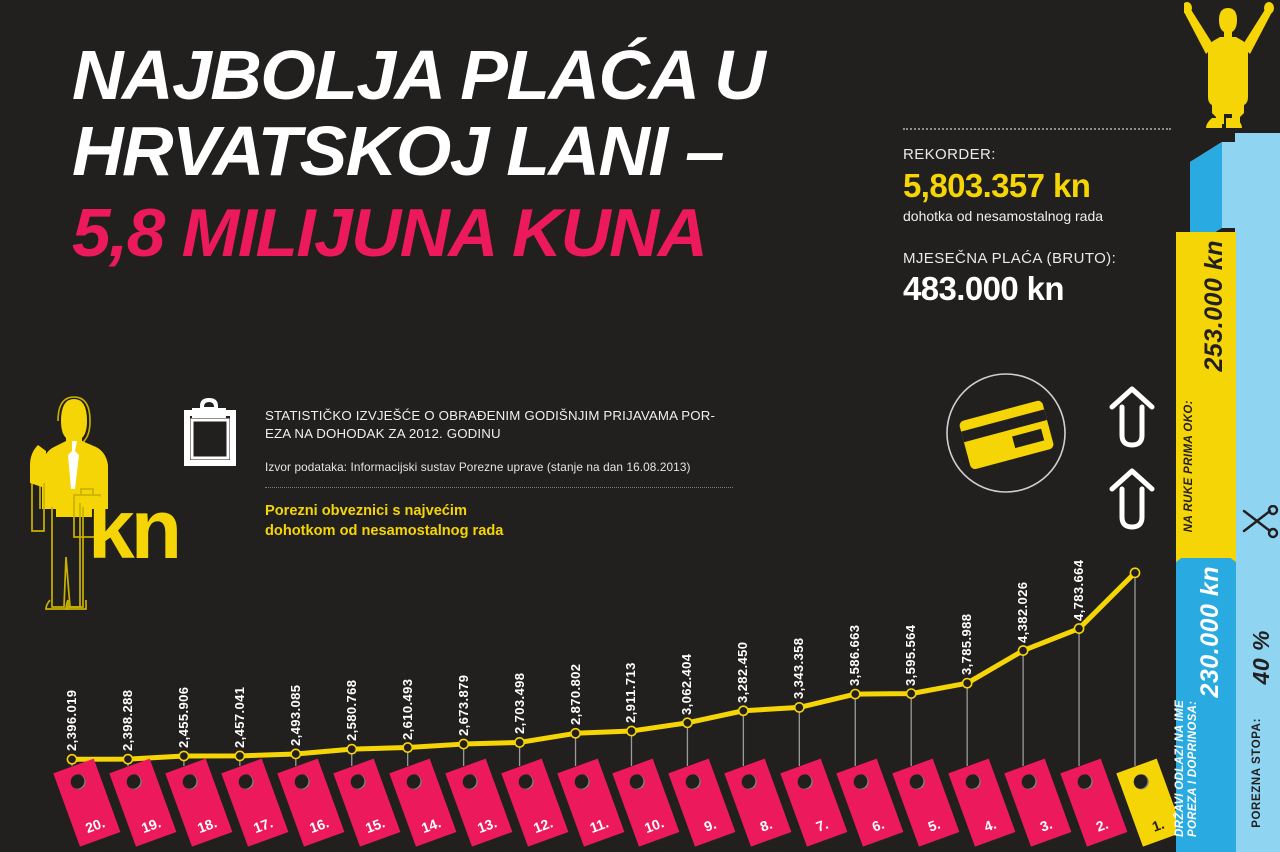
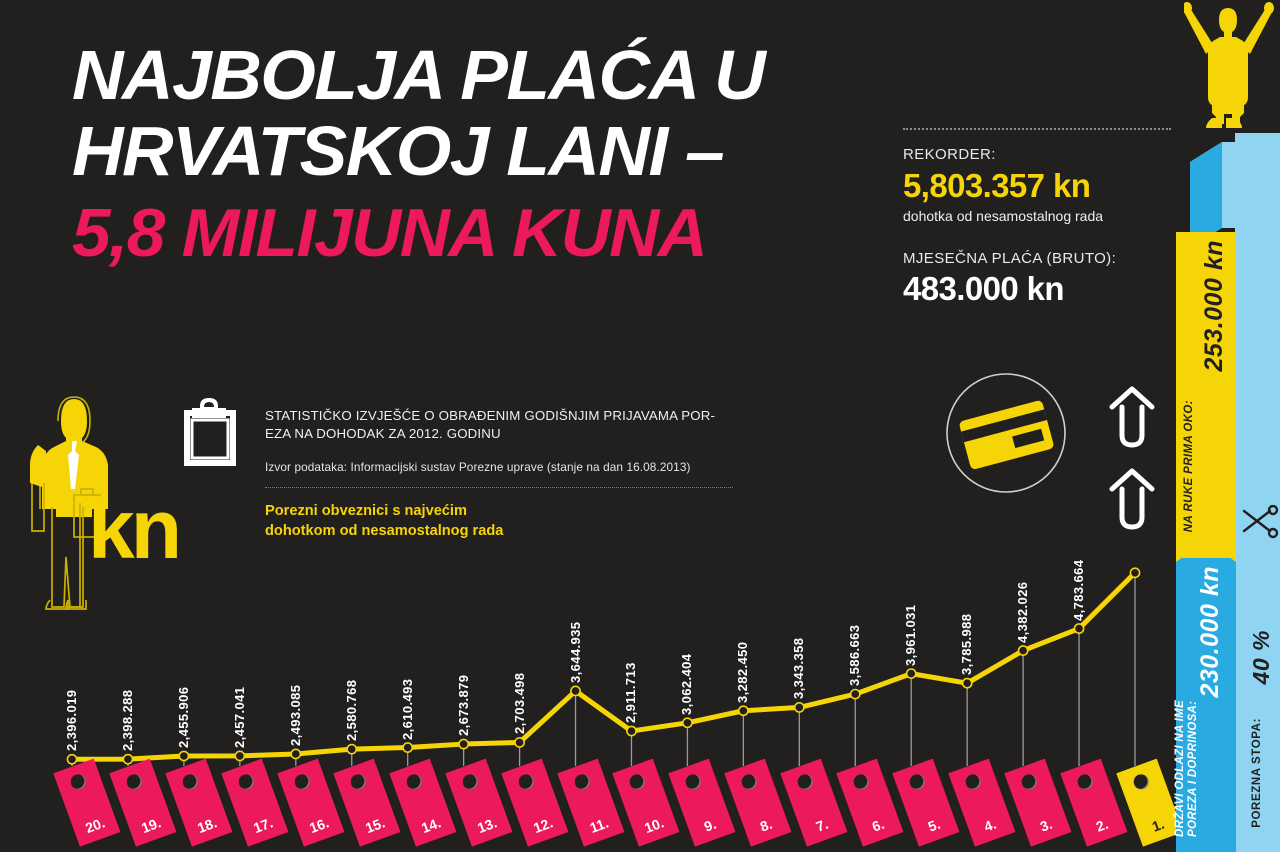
11.: 2,870.802 -> 3,644.935
5.: 3,595.564 -> 3,961.031
